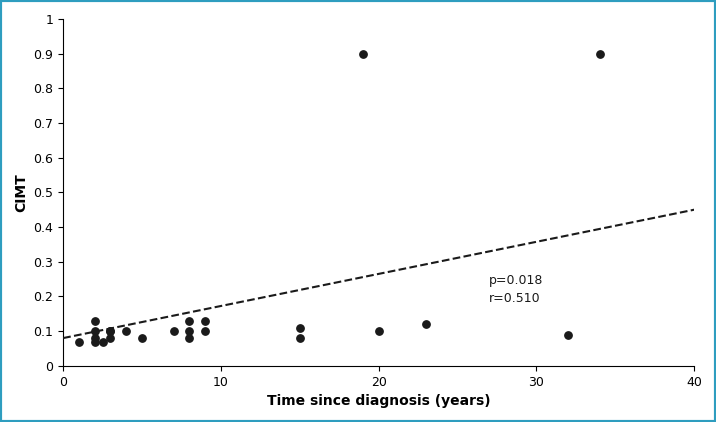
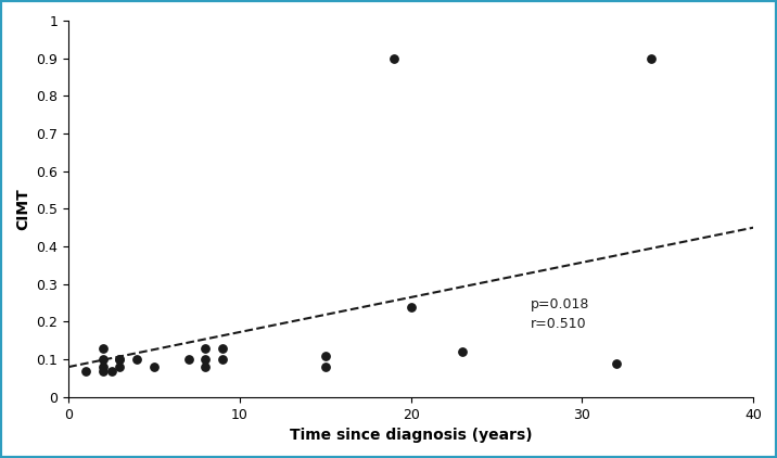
20: 0.10 -> 0.24
